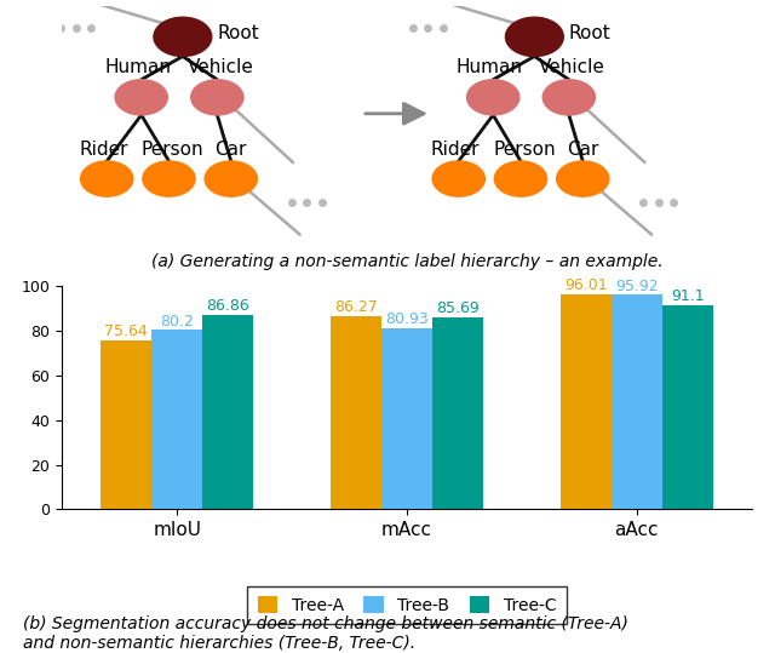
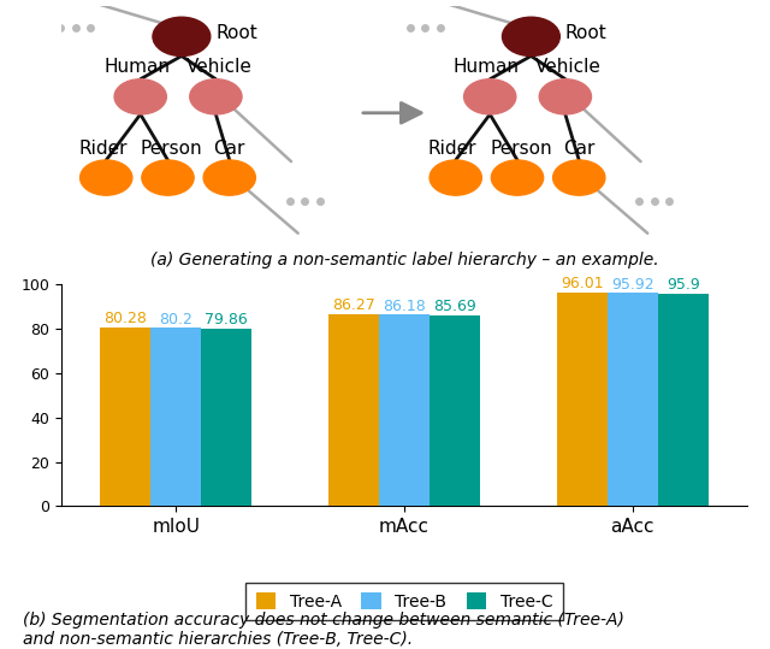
Tree-A/mIoU: 75.64 -> 80.28
Tree-C/mIoU: 86.86 -> 79.86
Tree-B/mAcc: 80.93 -> 86.18
Tree-C/aAcc: 91.1 -> 95.9
